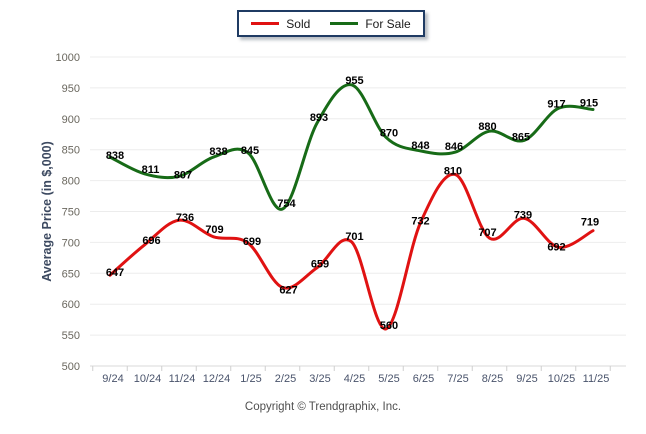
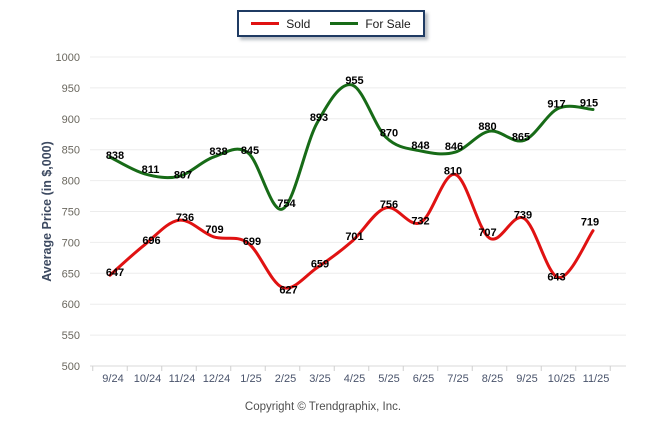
Sold/5/25: 560 -> 756
Sold/10/25: 692 -> 643
